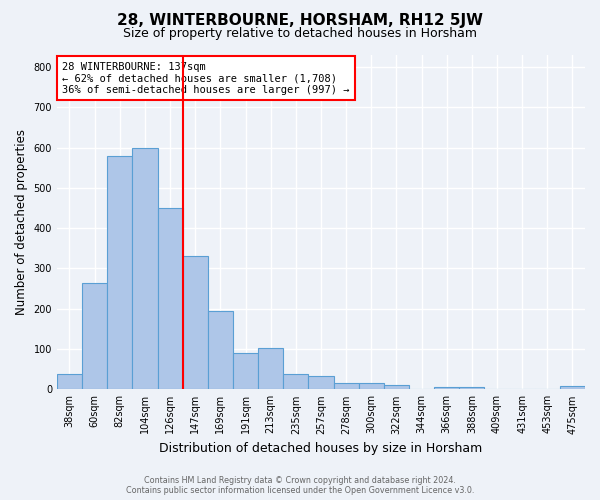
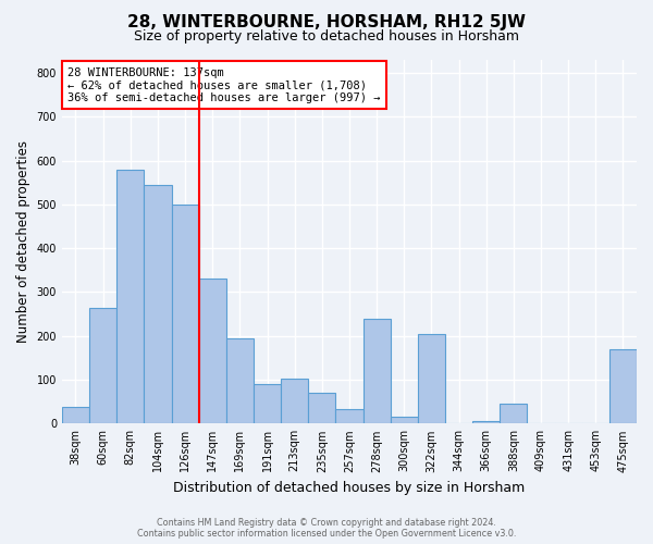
104sqm: 600 -> 545
126sqm: 450 -> 500
235sqm: 37 -> 70
278sqm: 15 -> 240
322sqm: 10 -> 205
388sqm: 5 -> 45
475sqm: 7 -> 170
